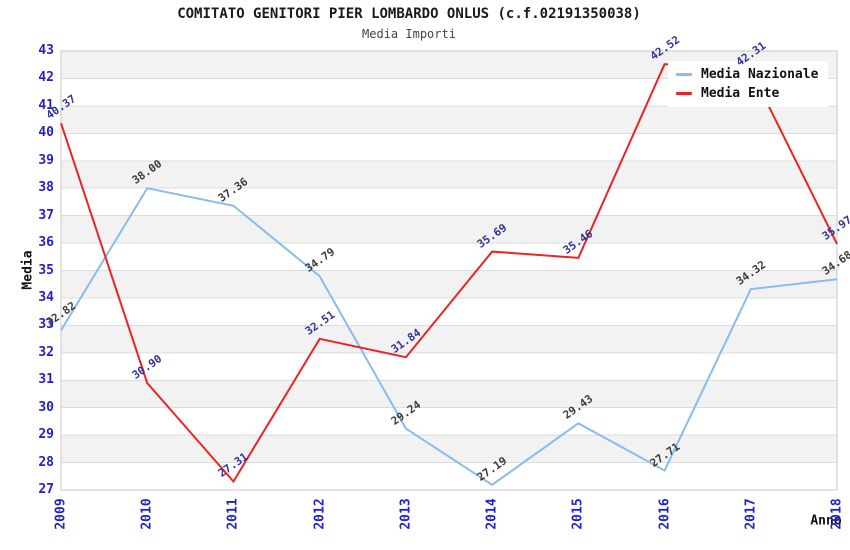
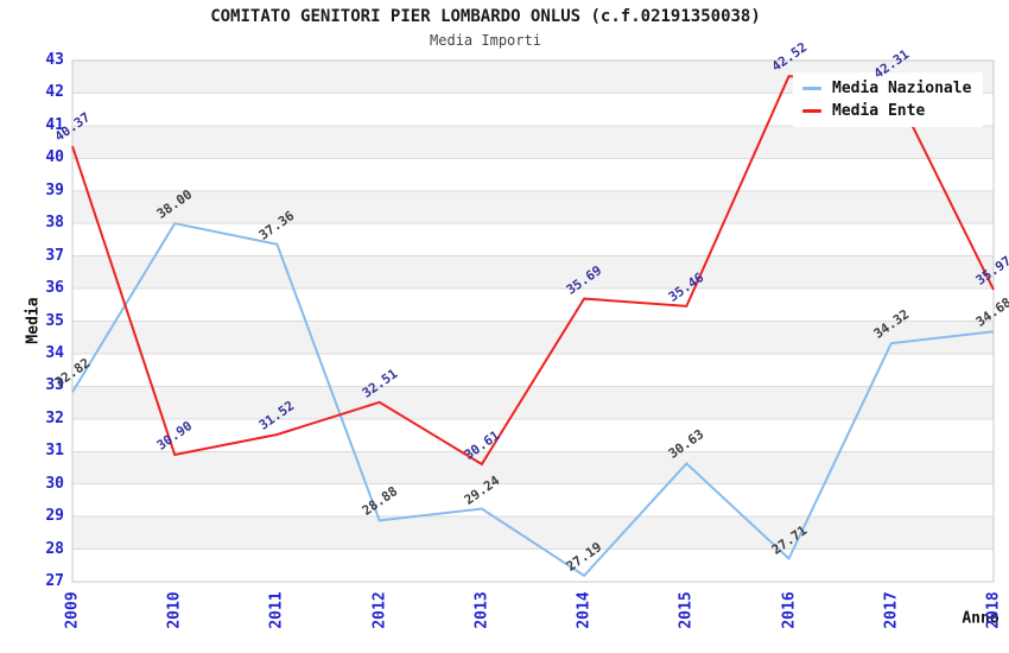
Media Ente/2011: 27.31 -> 31.52
Media Nazionale/2012: 34.79 -> 28.88
Media Ente/2013: 31.84 -> 30.61
Media Nazionale/2015: 29.43 -> 30.63
